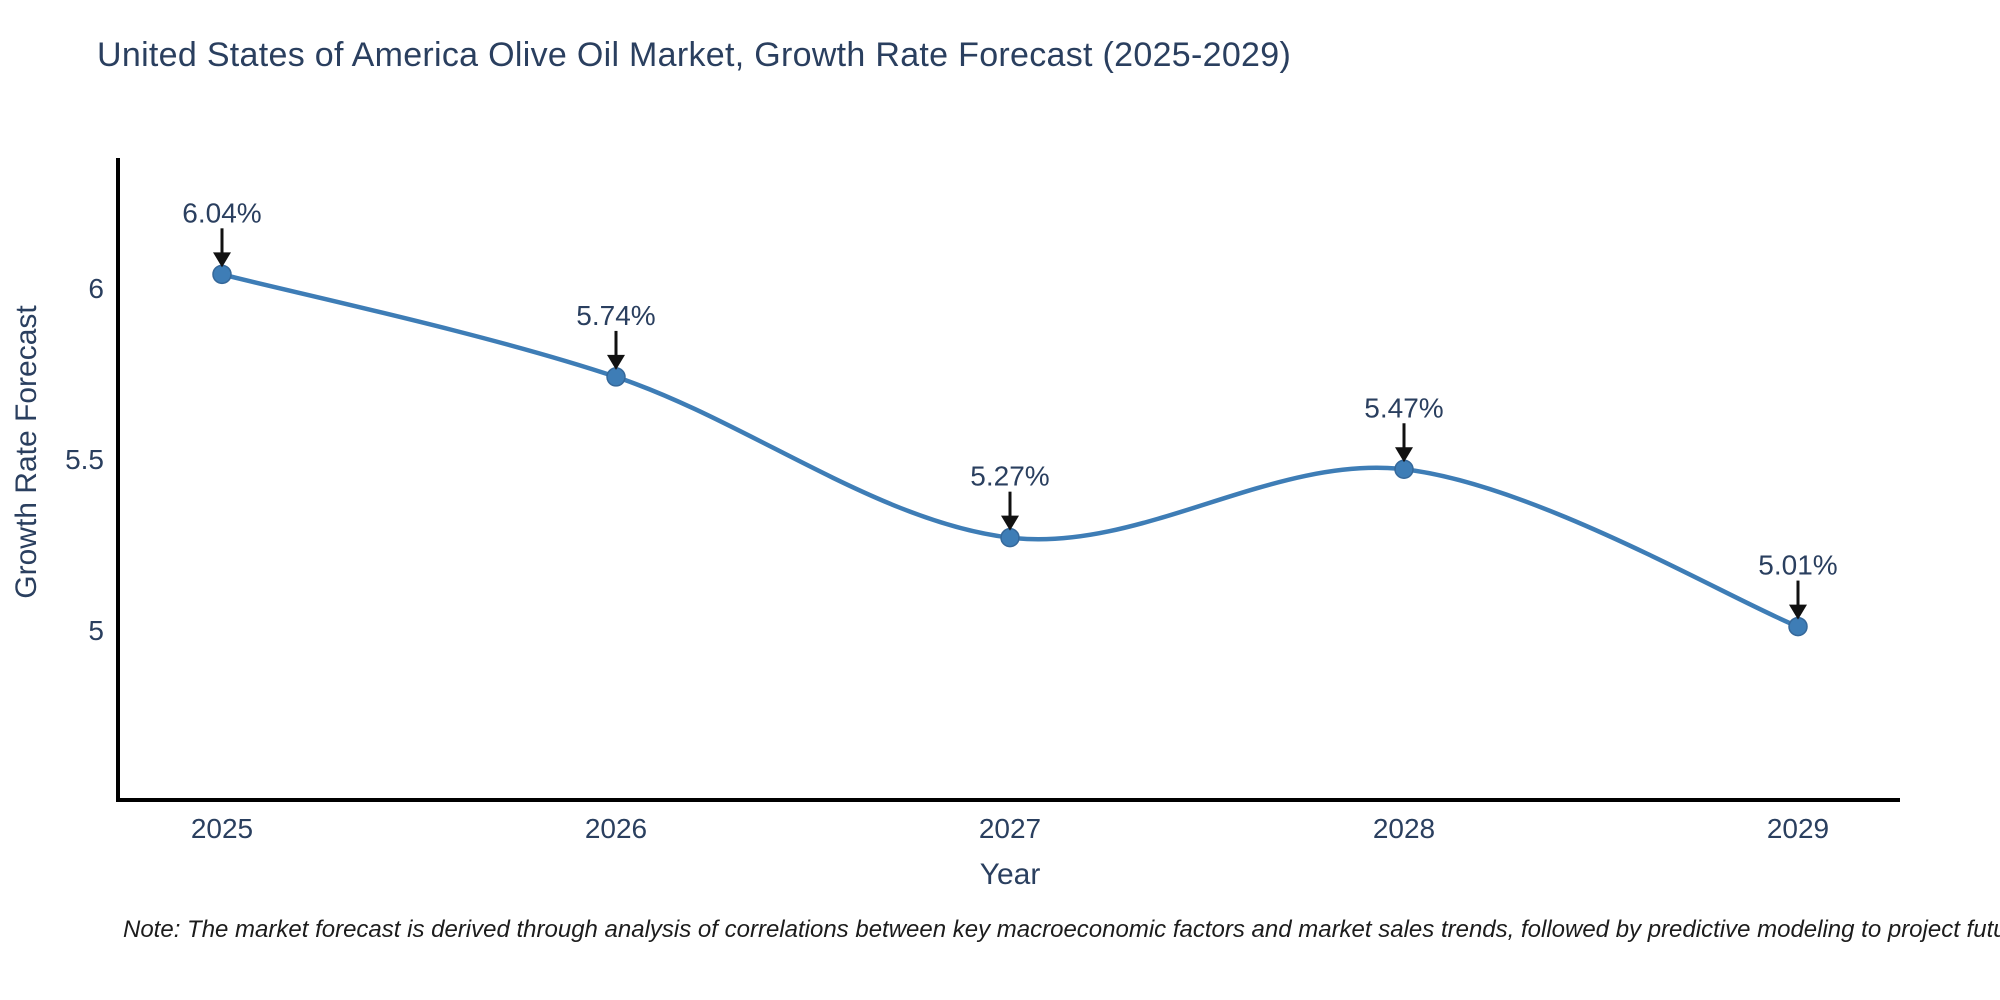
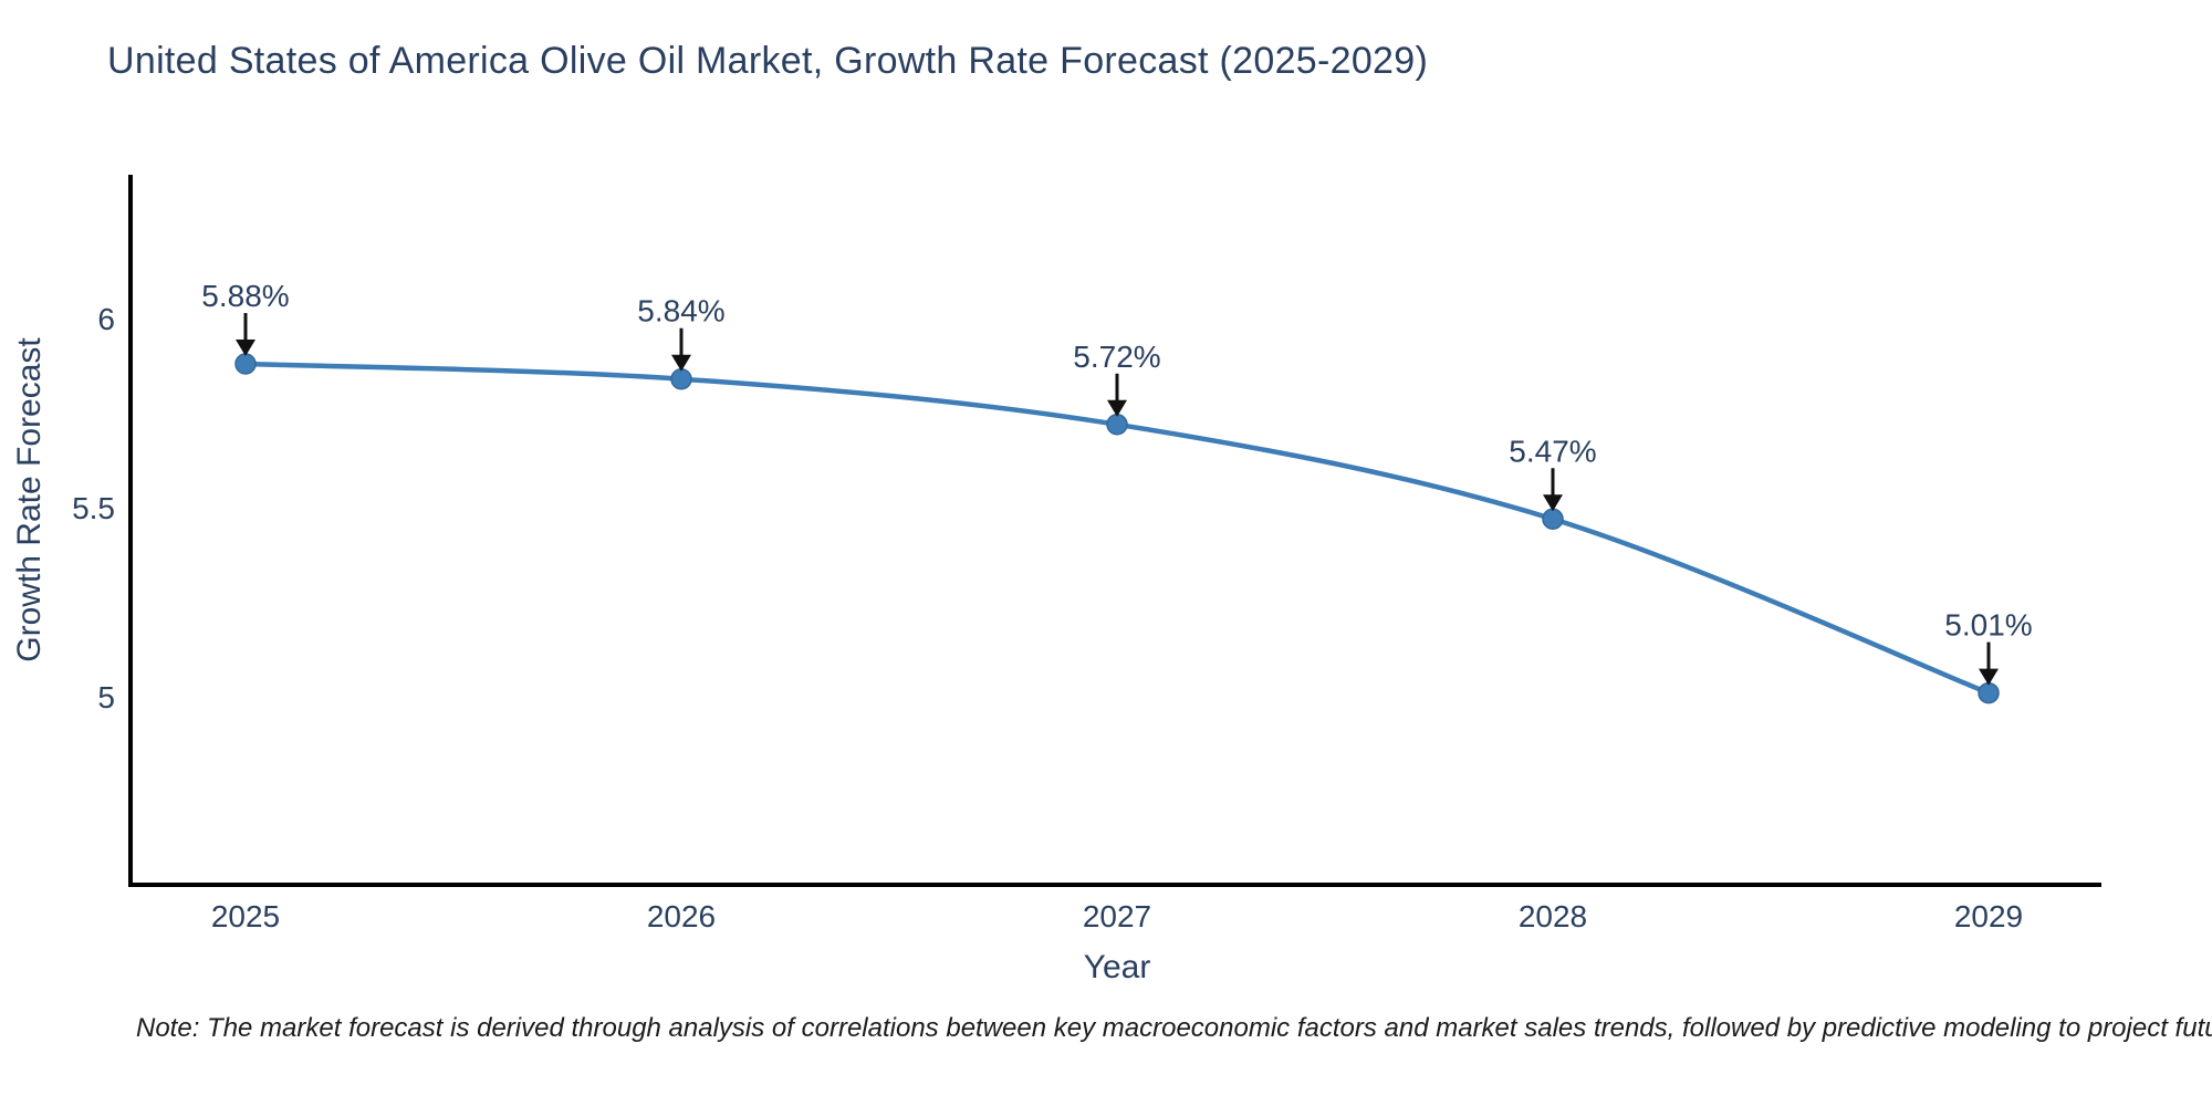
2025: 6.04% -> 5.88%
2026: 5.74% -> 5.84%
2027: 5.27% -> 5.72%
